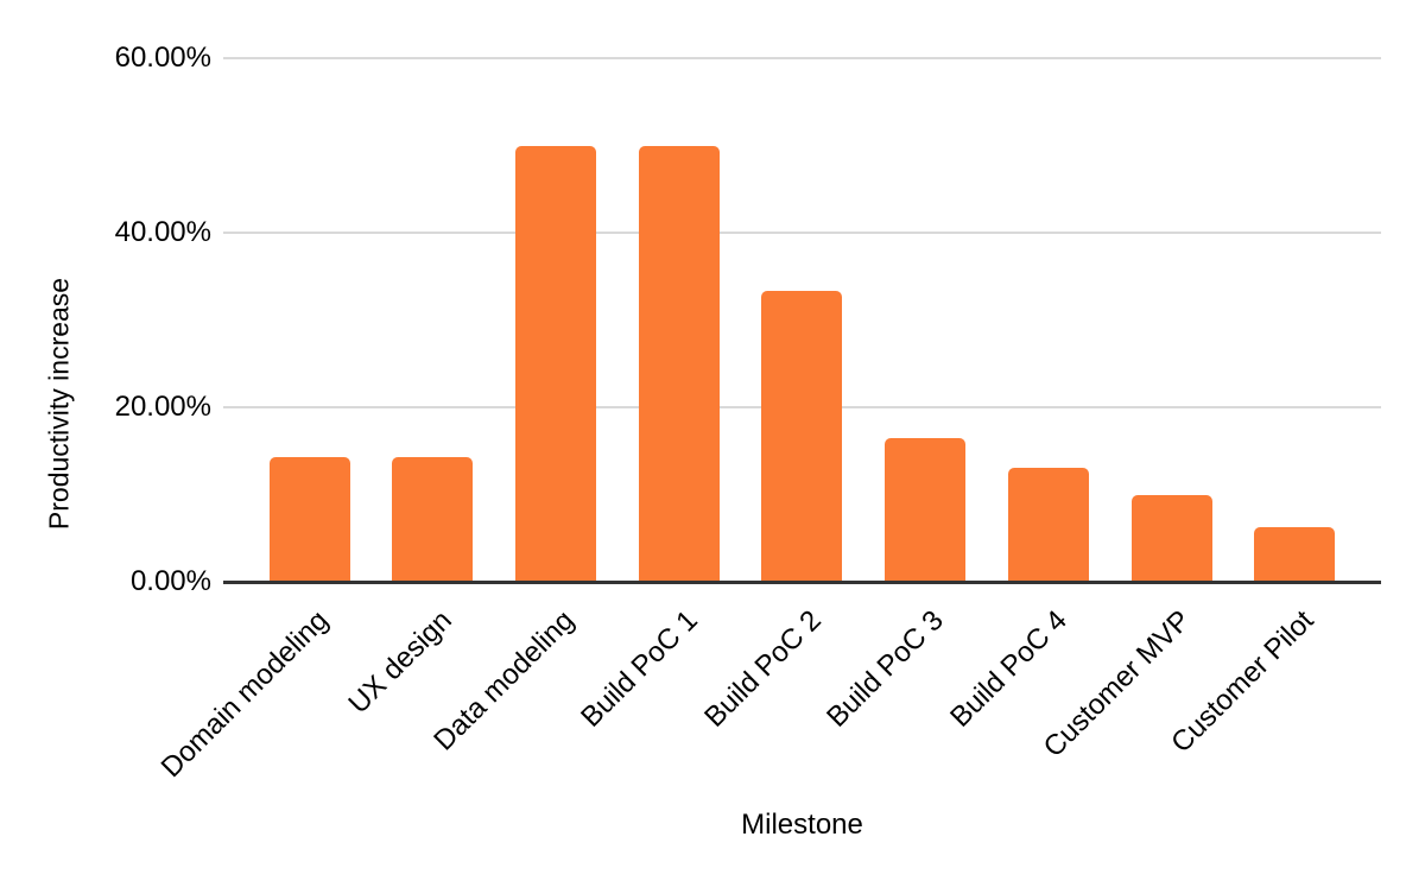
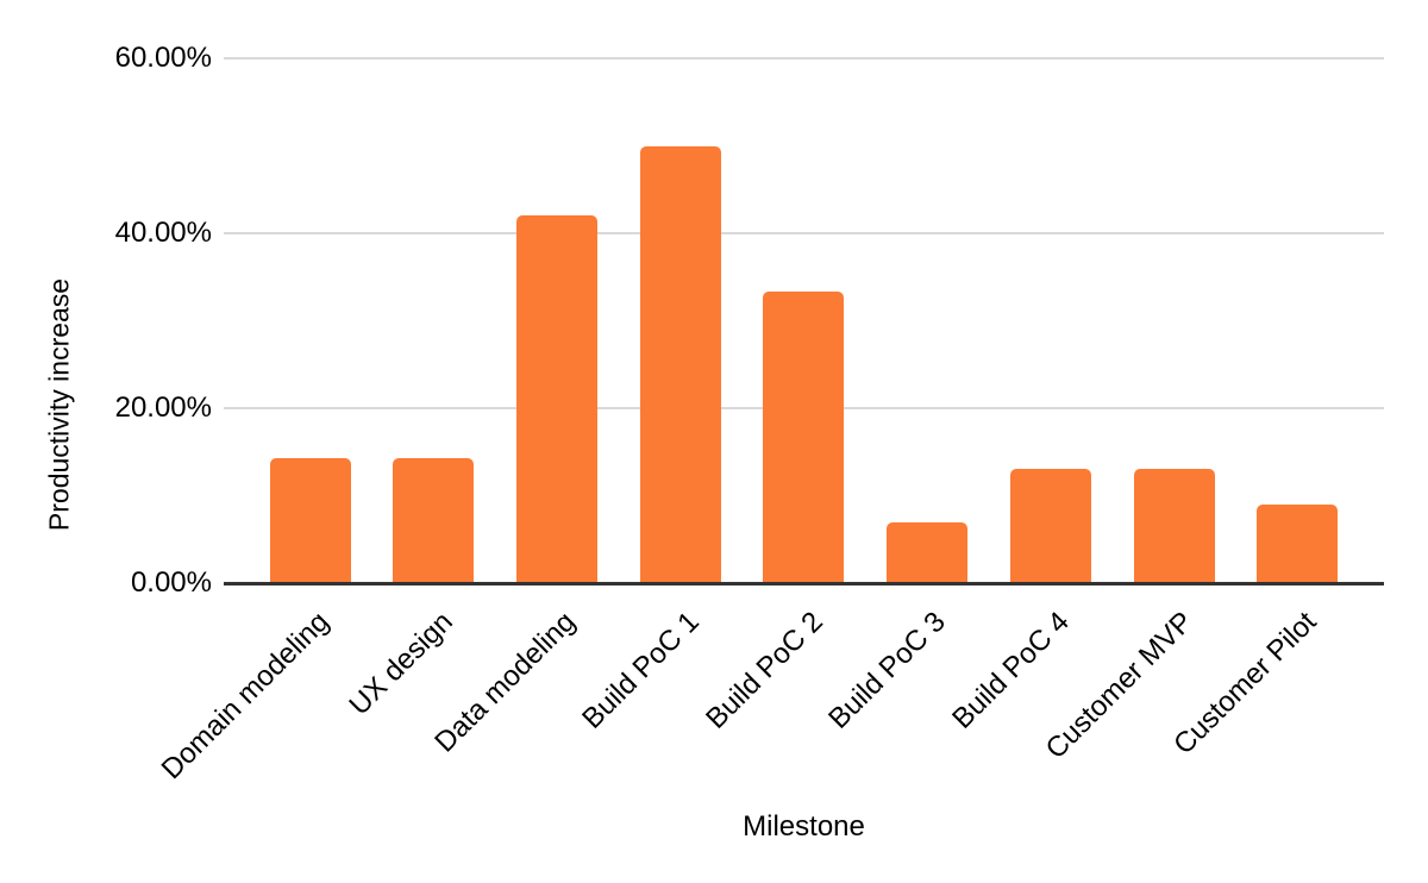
Data modeling: 50% -> 42%
Build PoC 3: 16% -> 7%
Customer MVP: 10% -> 13%
Customer Pilot: 6% -> 9%
